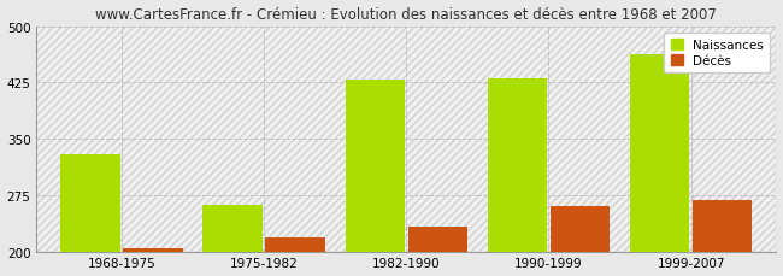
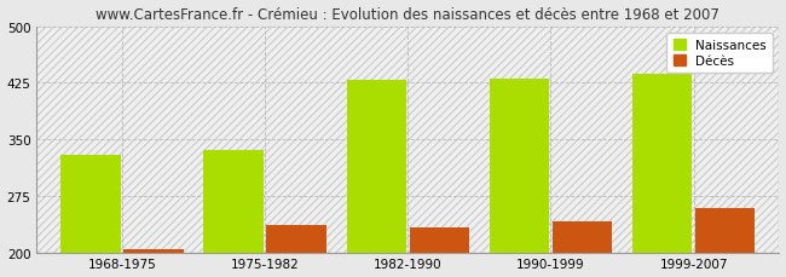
Naissances/1975-1982: 262 -> 336
Décès/1975-1982: 218 -> 237
Décès/1990-1999: 260 -> 241
Naissances/1999-2007: 462 -> 437
Décès/1999-2007: 268 -> 258
